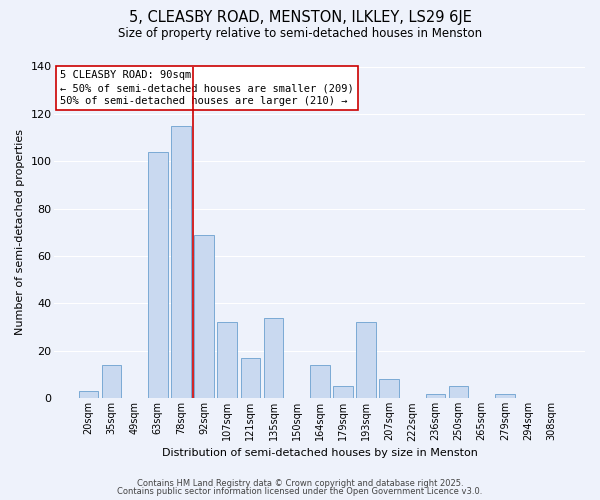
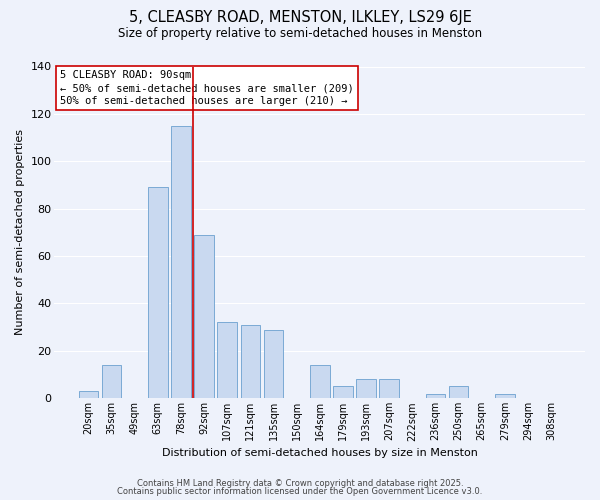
63sqm: 104 -> 89
121sqm: 17 -> 31
135sqm: 34 -> 29
193sqm: 32 -> 8
